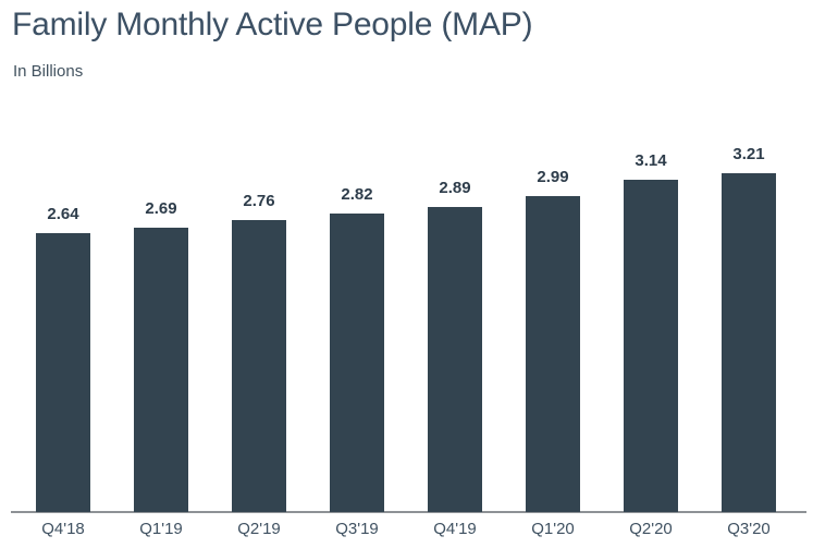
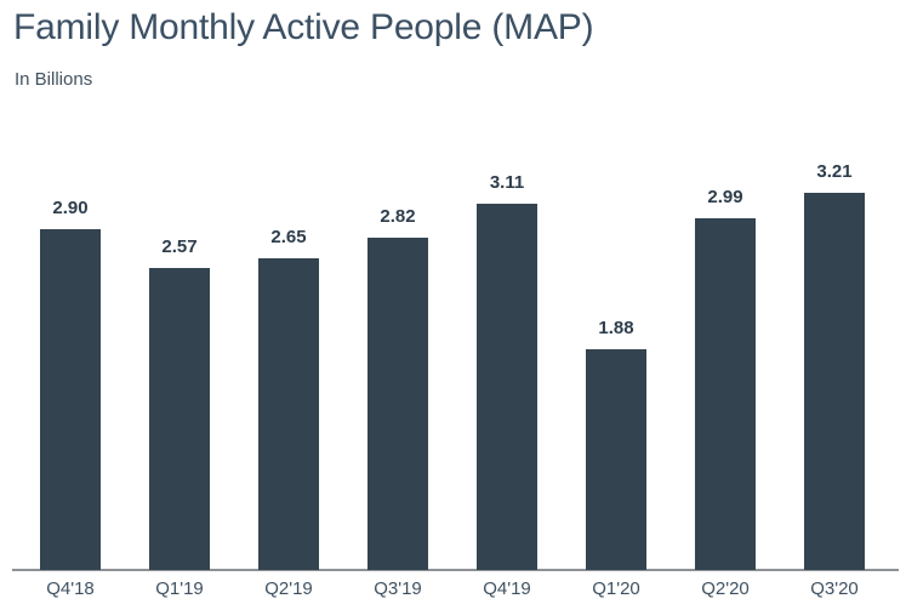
Q4'18: 2.64 -> 2.90
Q1'19: 2.69 -> 2.57
Q2'19: 2.76 -> 2.65
Q4'19: 2.89 -> 3.11
Q1'20: 2.99 -> 1.88
Q2'20: 3.14 -> 2.99
